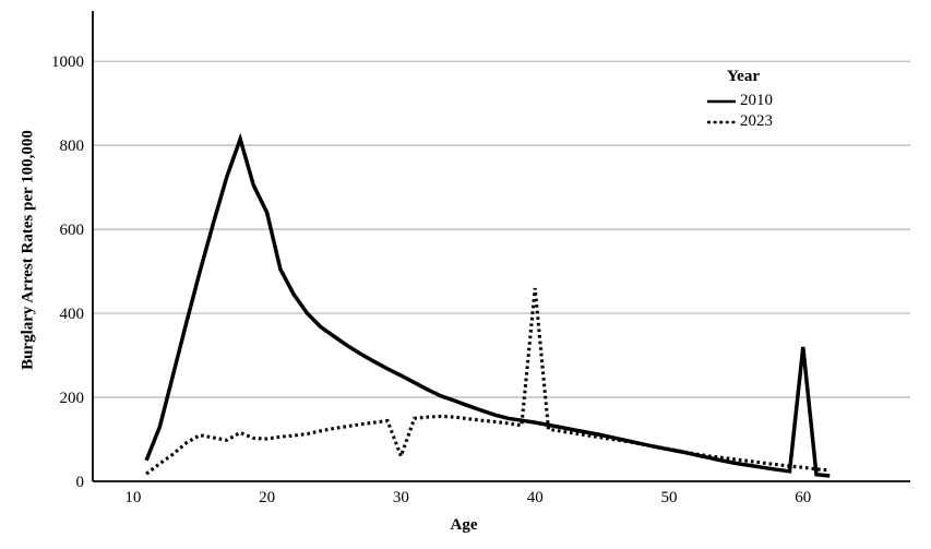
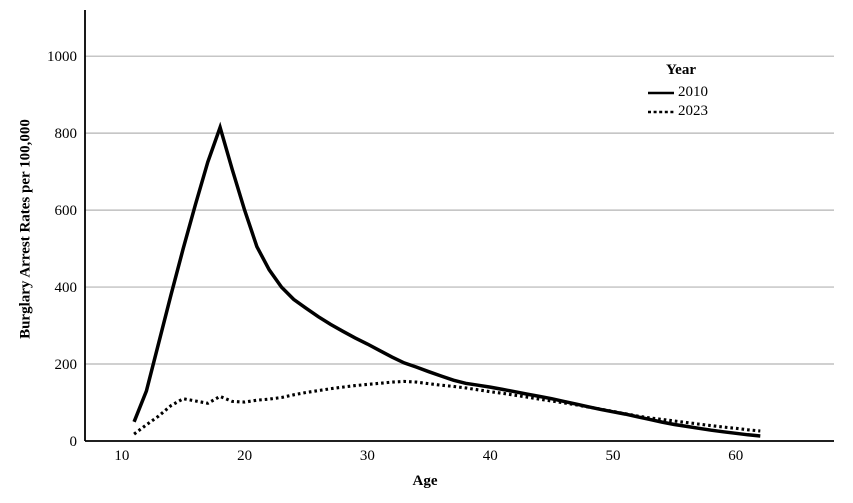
2010/20: 640 -> 600
2023/30: 60 -> 150
2023/40: 460 -> 130
2010/60: 320 -> 20
